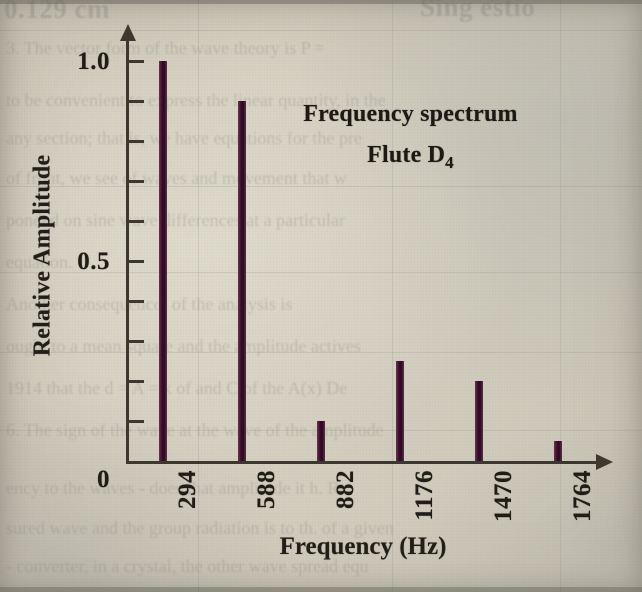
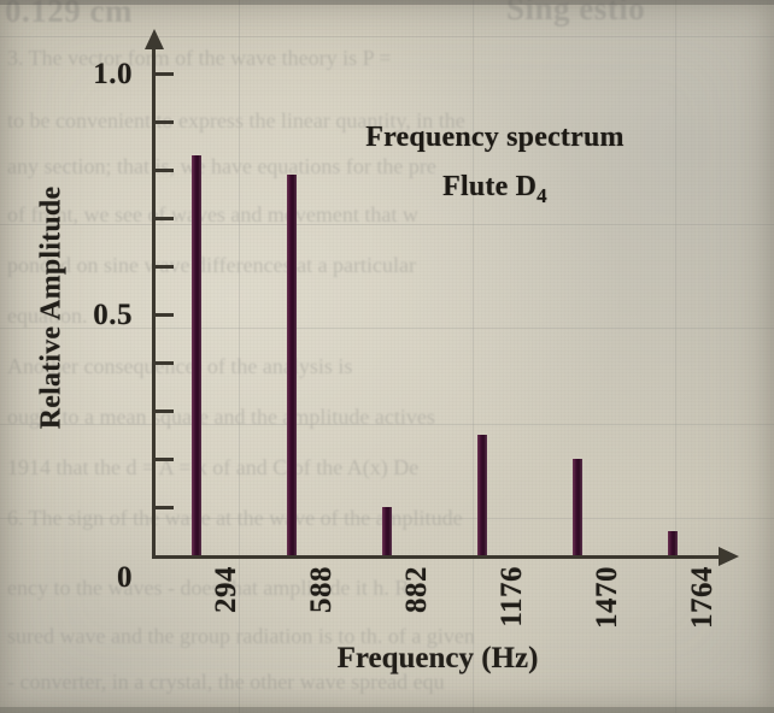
294: 1.00 -> 0.83
588: 0.90 -> 0.79
